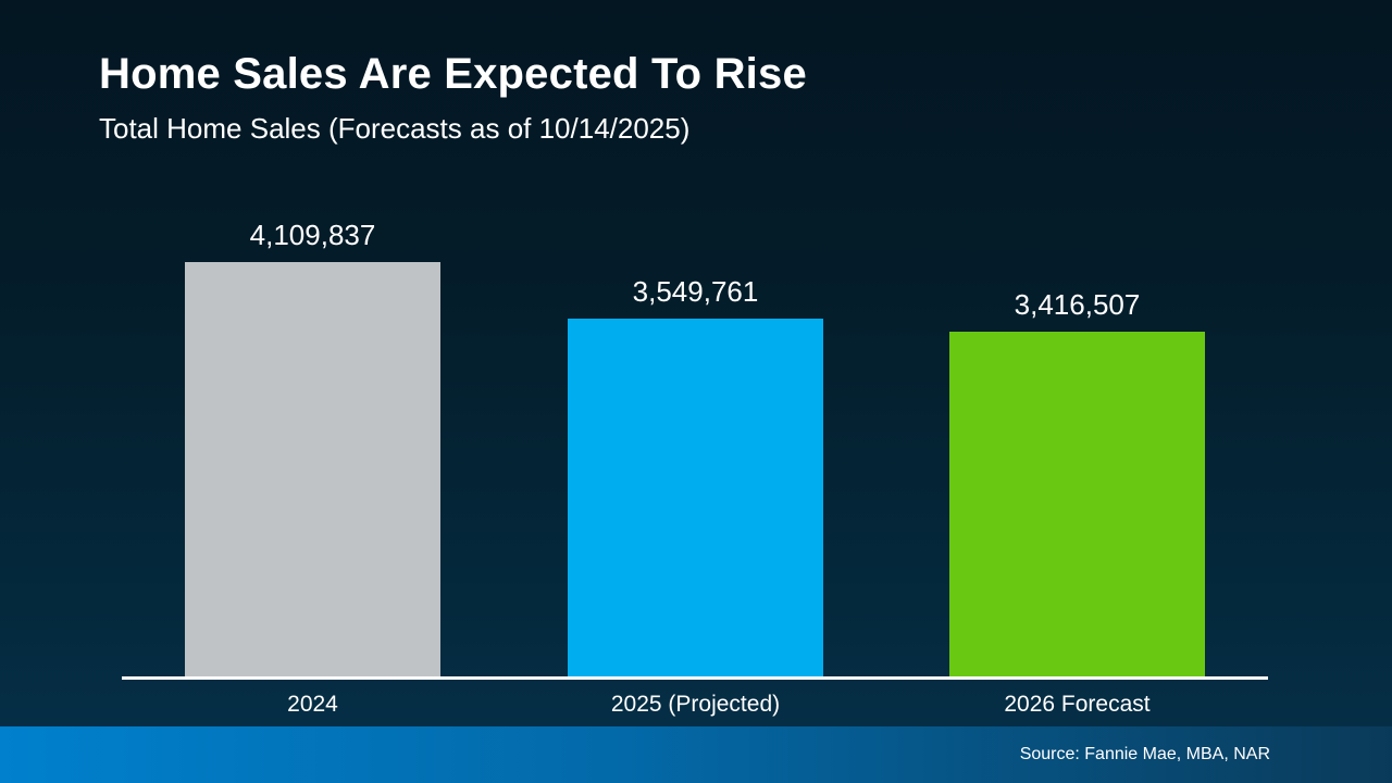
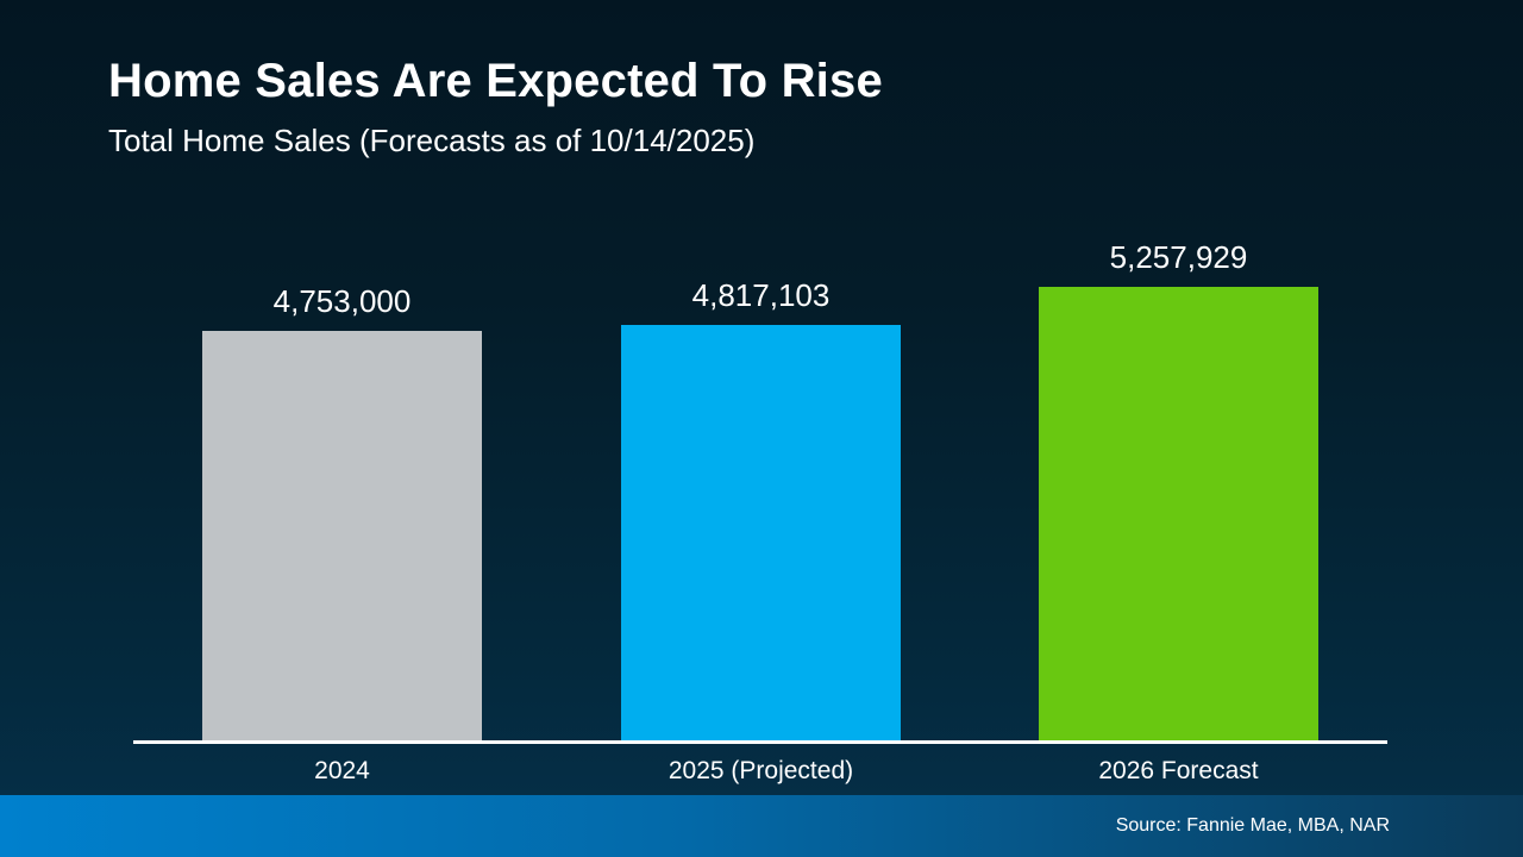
2024: 4,109,837 -> 4,753,000
2025 (Projected): 3,549,761 -> 4,817,103
2026 Forecast: 3,416,507 -> 5,257,929
